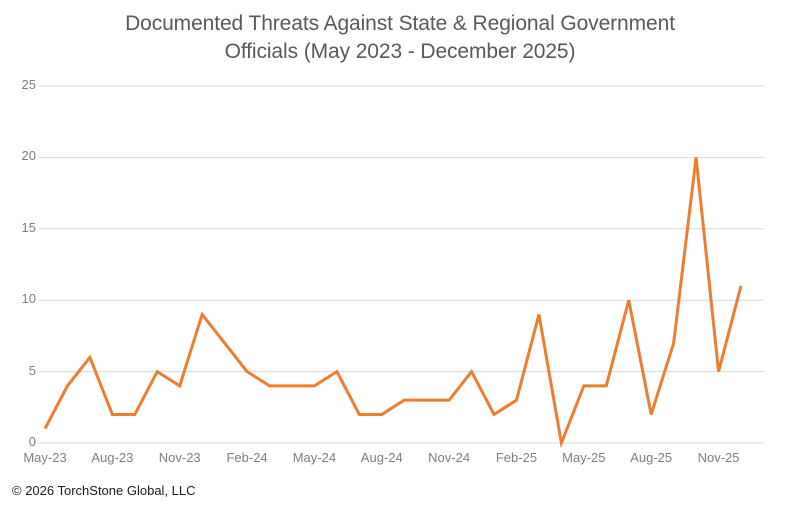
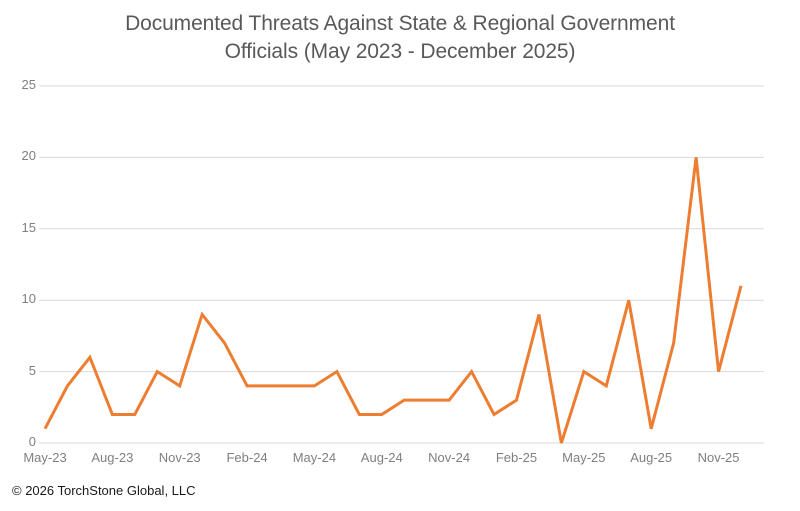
Feb-24: 5 -> 4
May-25: 4 -> 5
Aug-25: 2 -> 1
